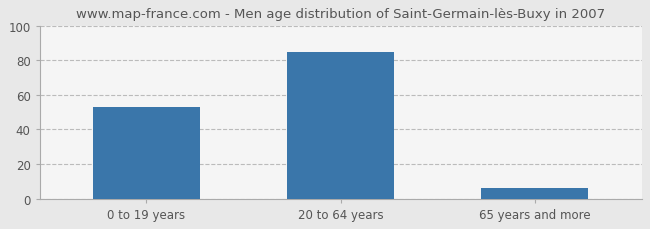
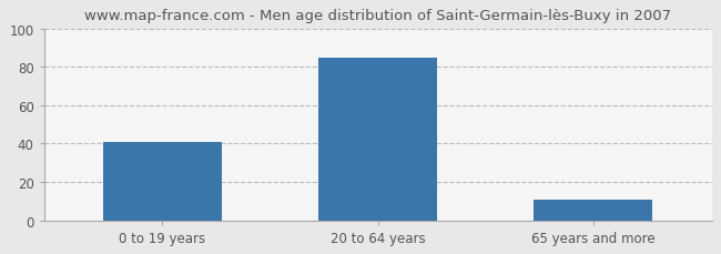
0 to 19 years: 53 -> 41
65 years and more: 6 -> 11
